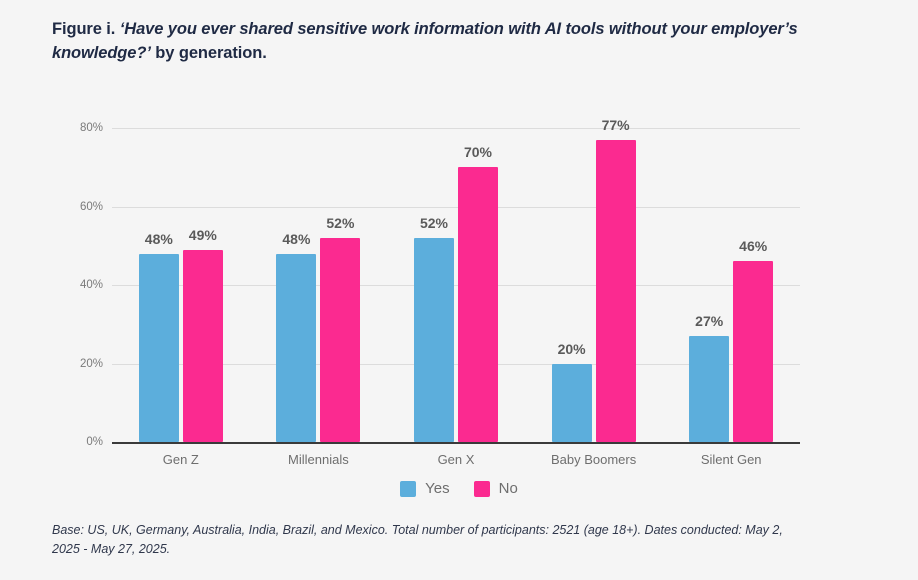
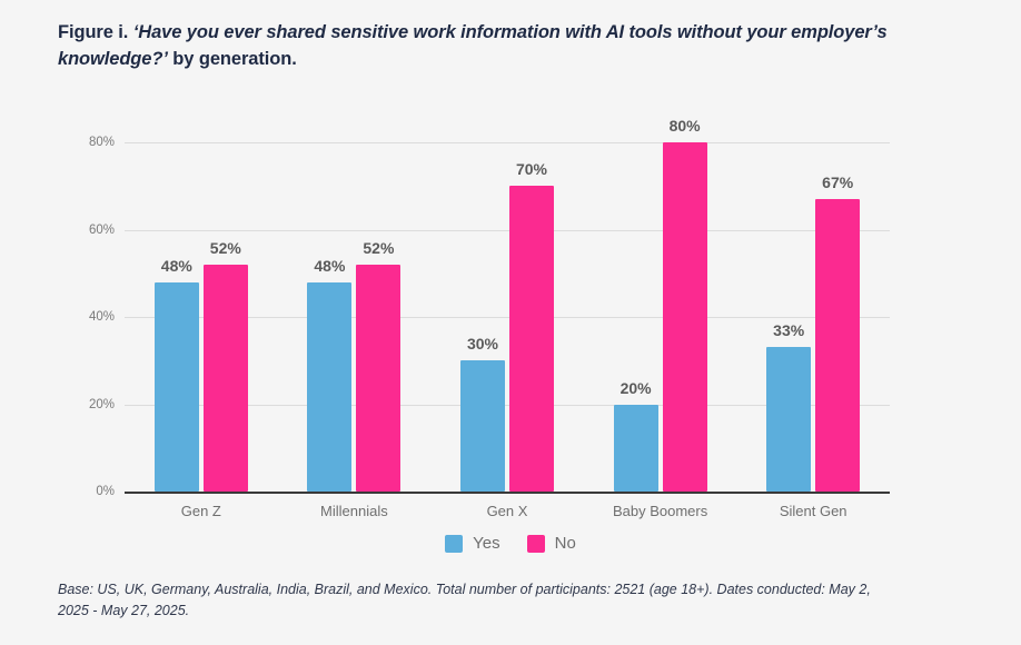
No/Gen Z: 49% -> 52%
Yes/Gen X: 52% -> 30%
No/Baby Boomers: 77% -> 80%
Yes/Silent Gen: 27% -> 33%
No/Silent Gen: 46% -> 67%
